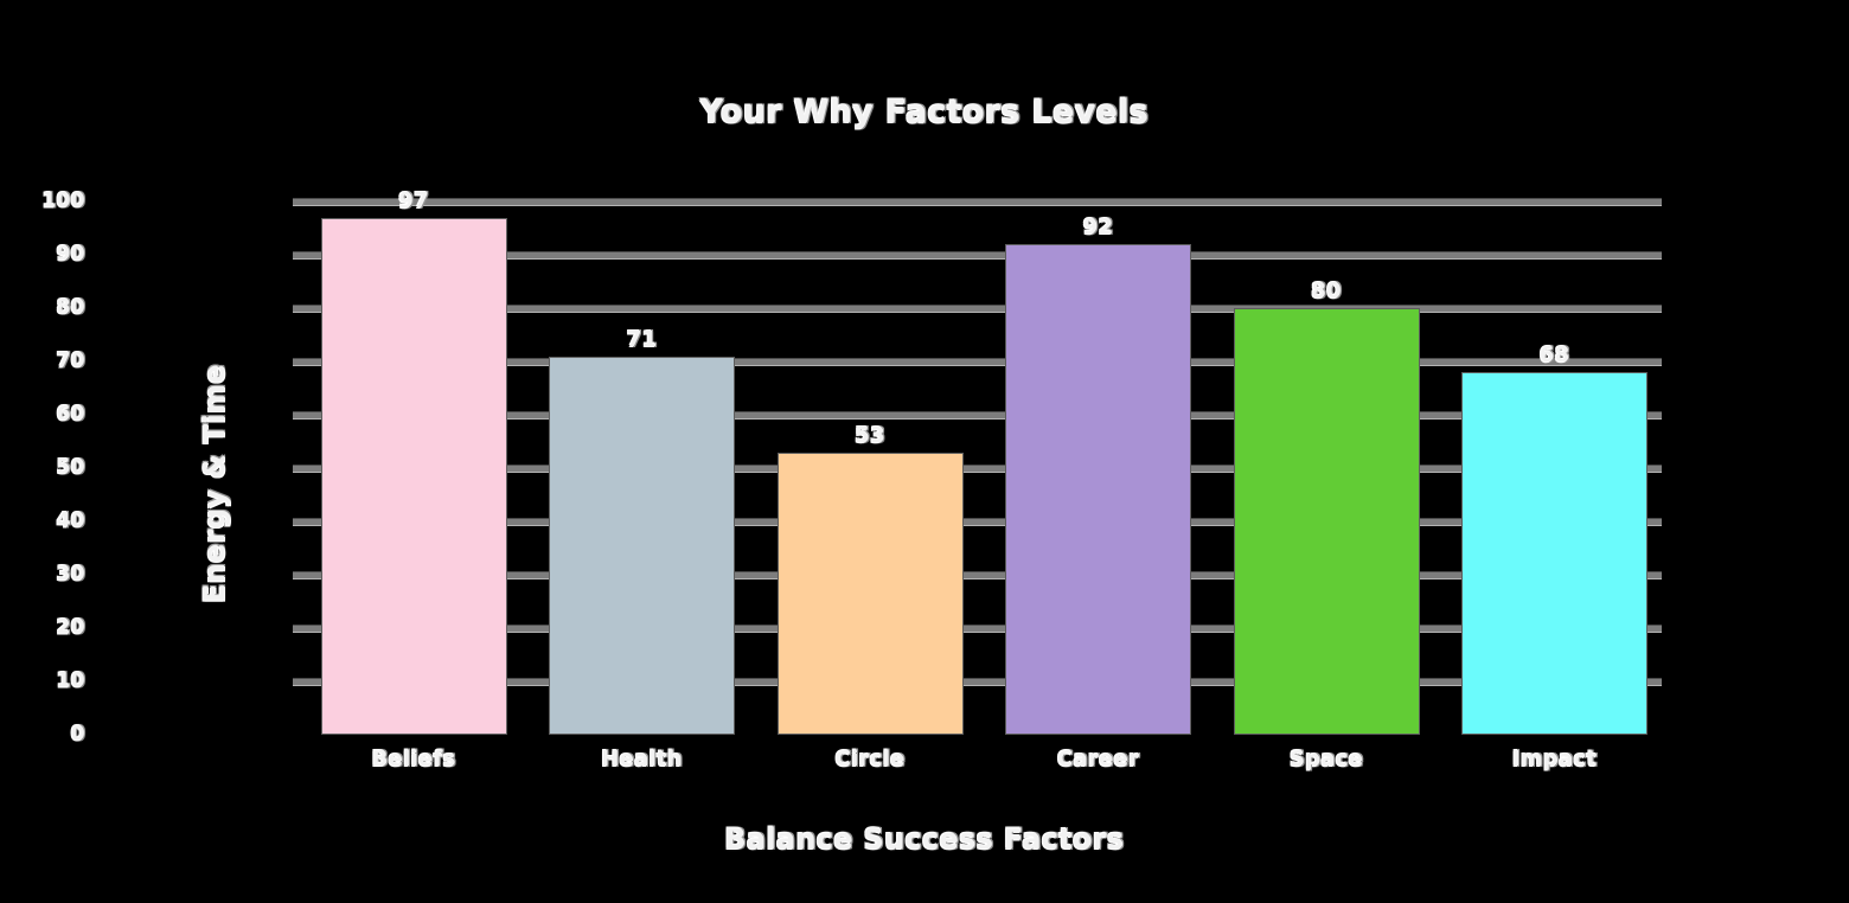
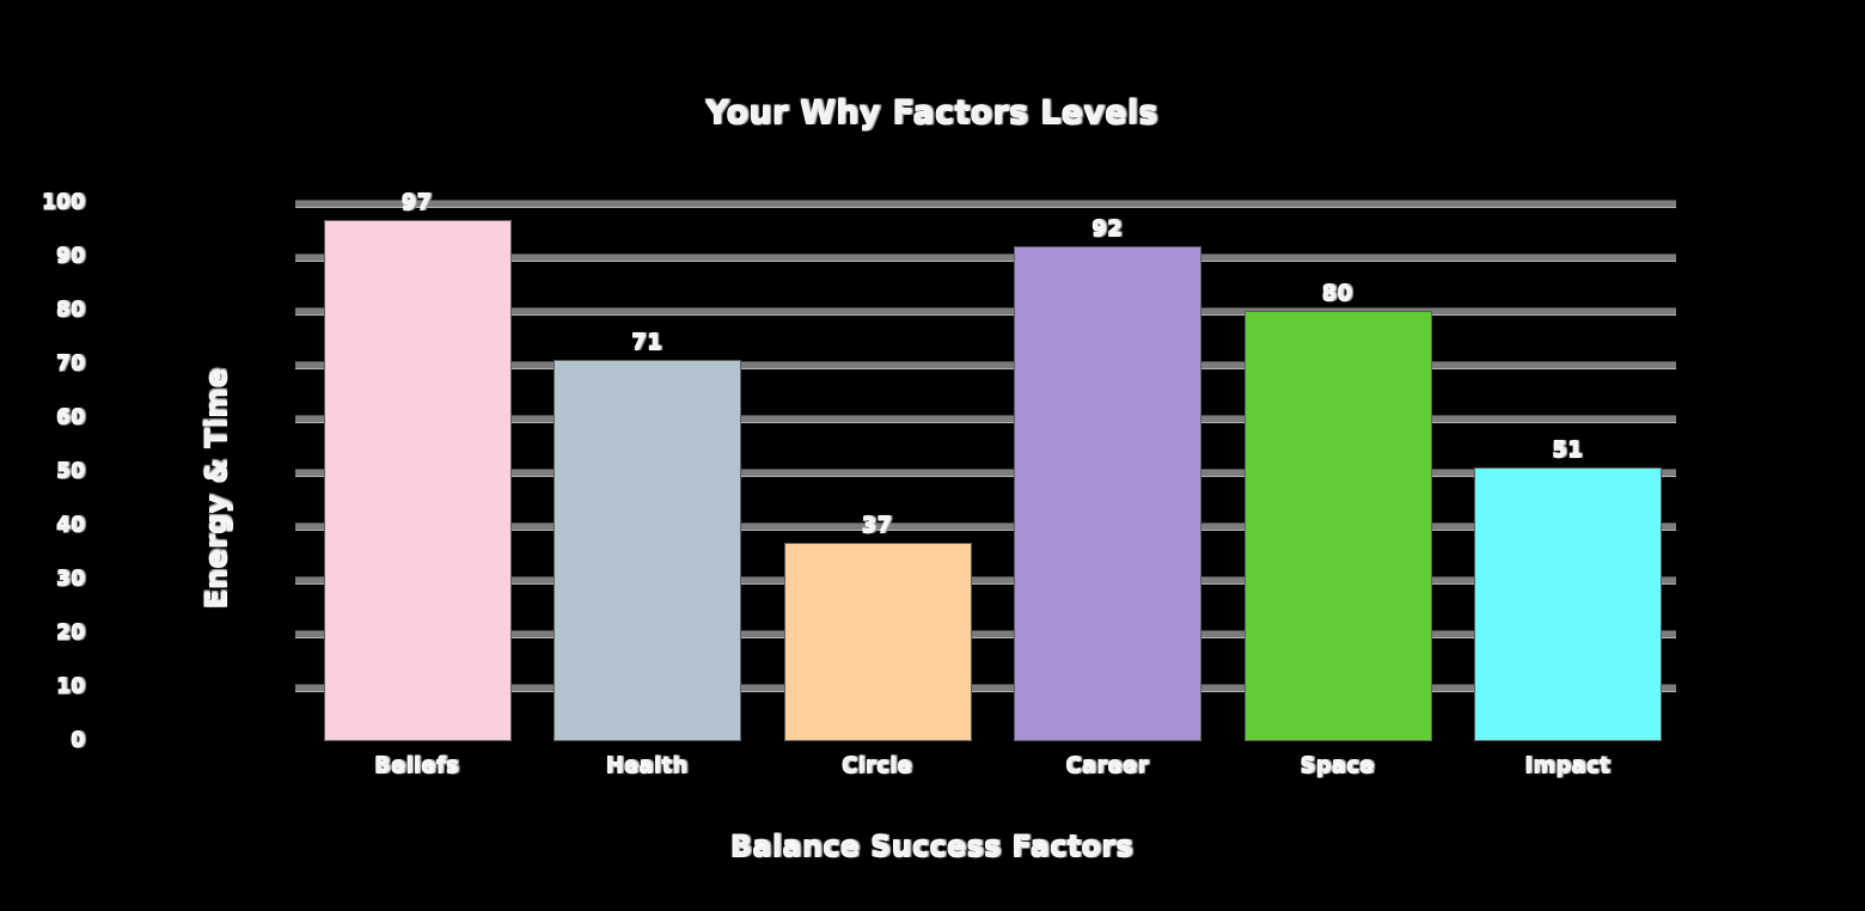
Circle: 53 -> 37
Impact: 68 -> 51
